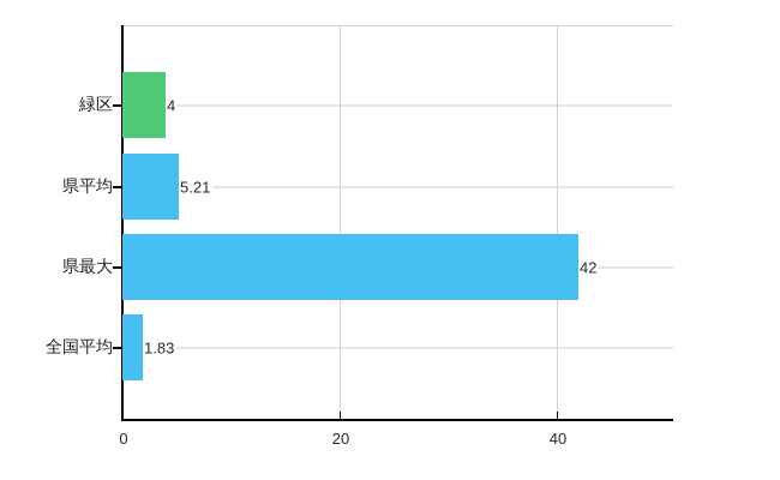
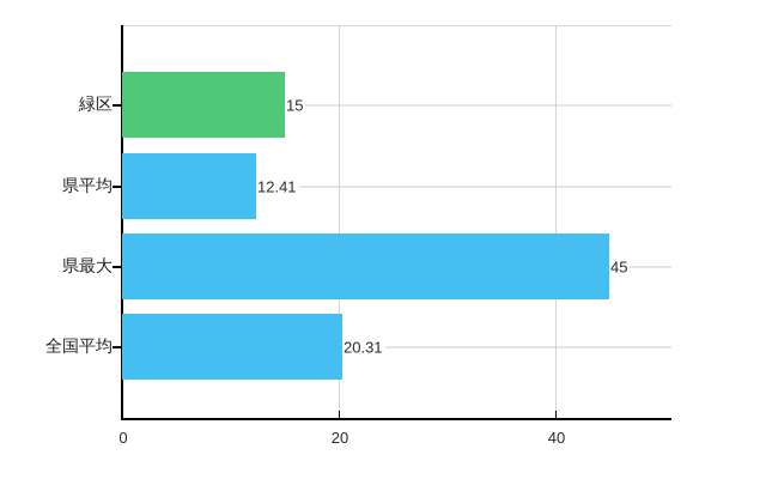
緑区: 4 -> 15
県平均: 5.21 -> 12.41
県最大: 42 -> 45
全国平均: 1.83 -> 20.31
